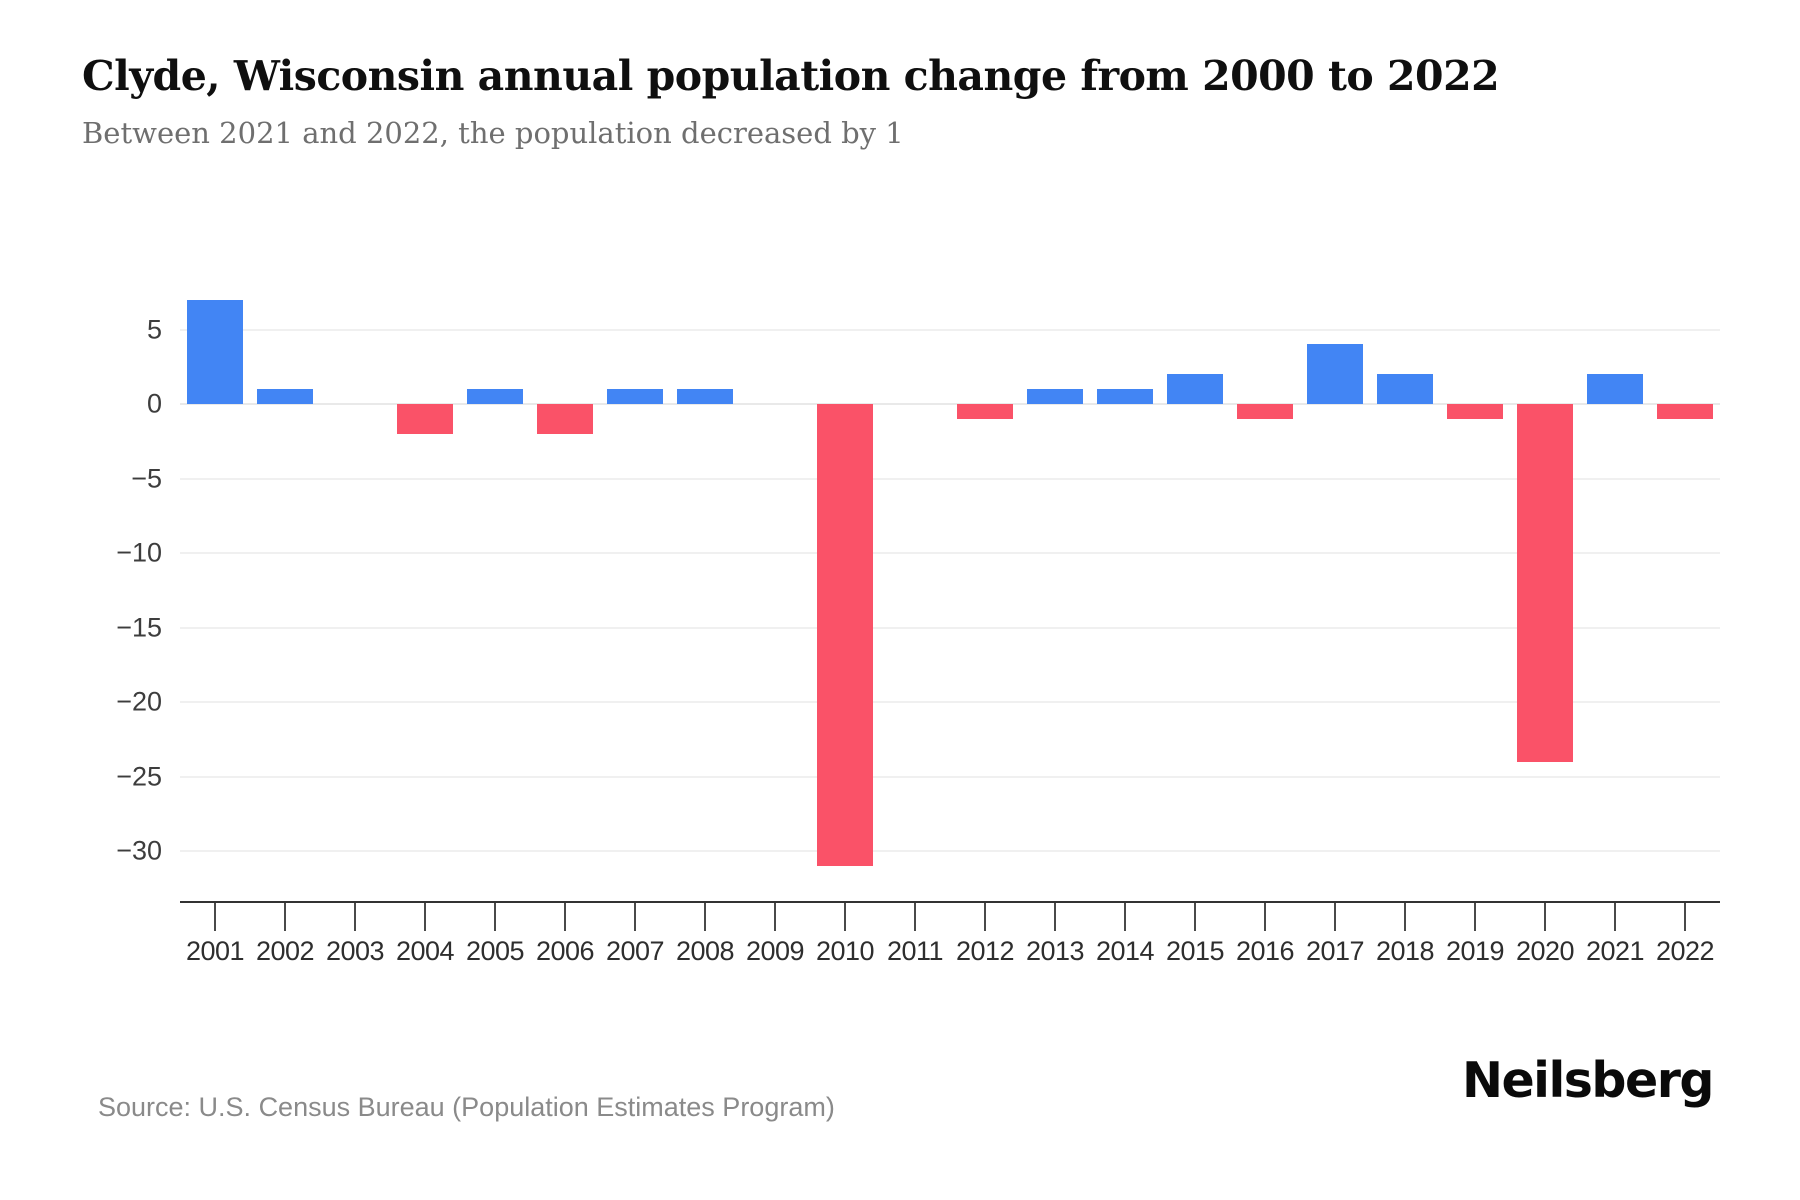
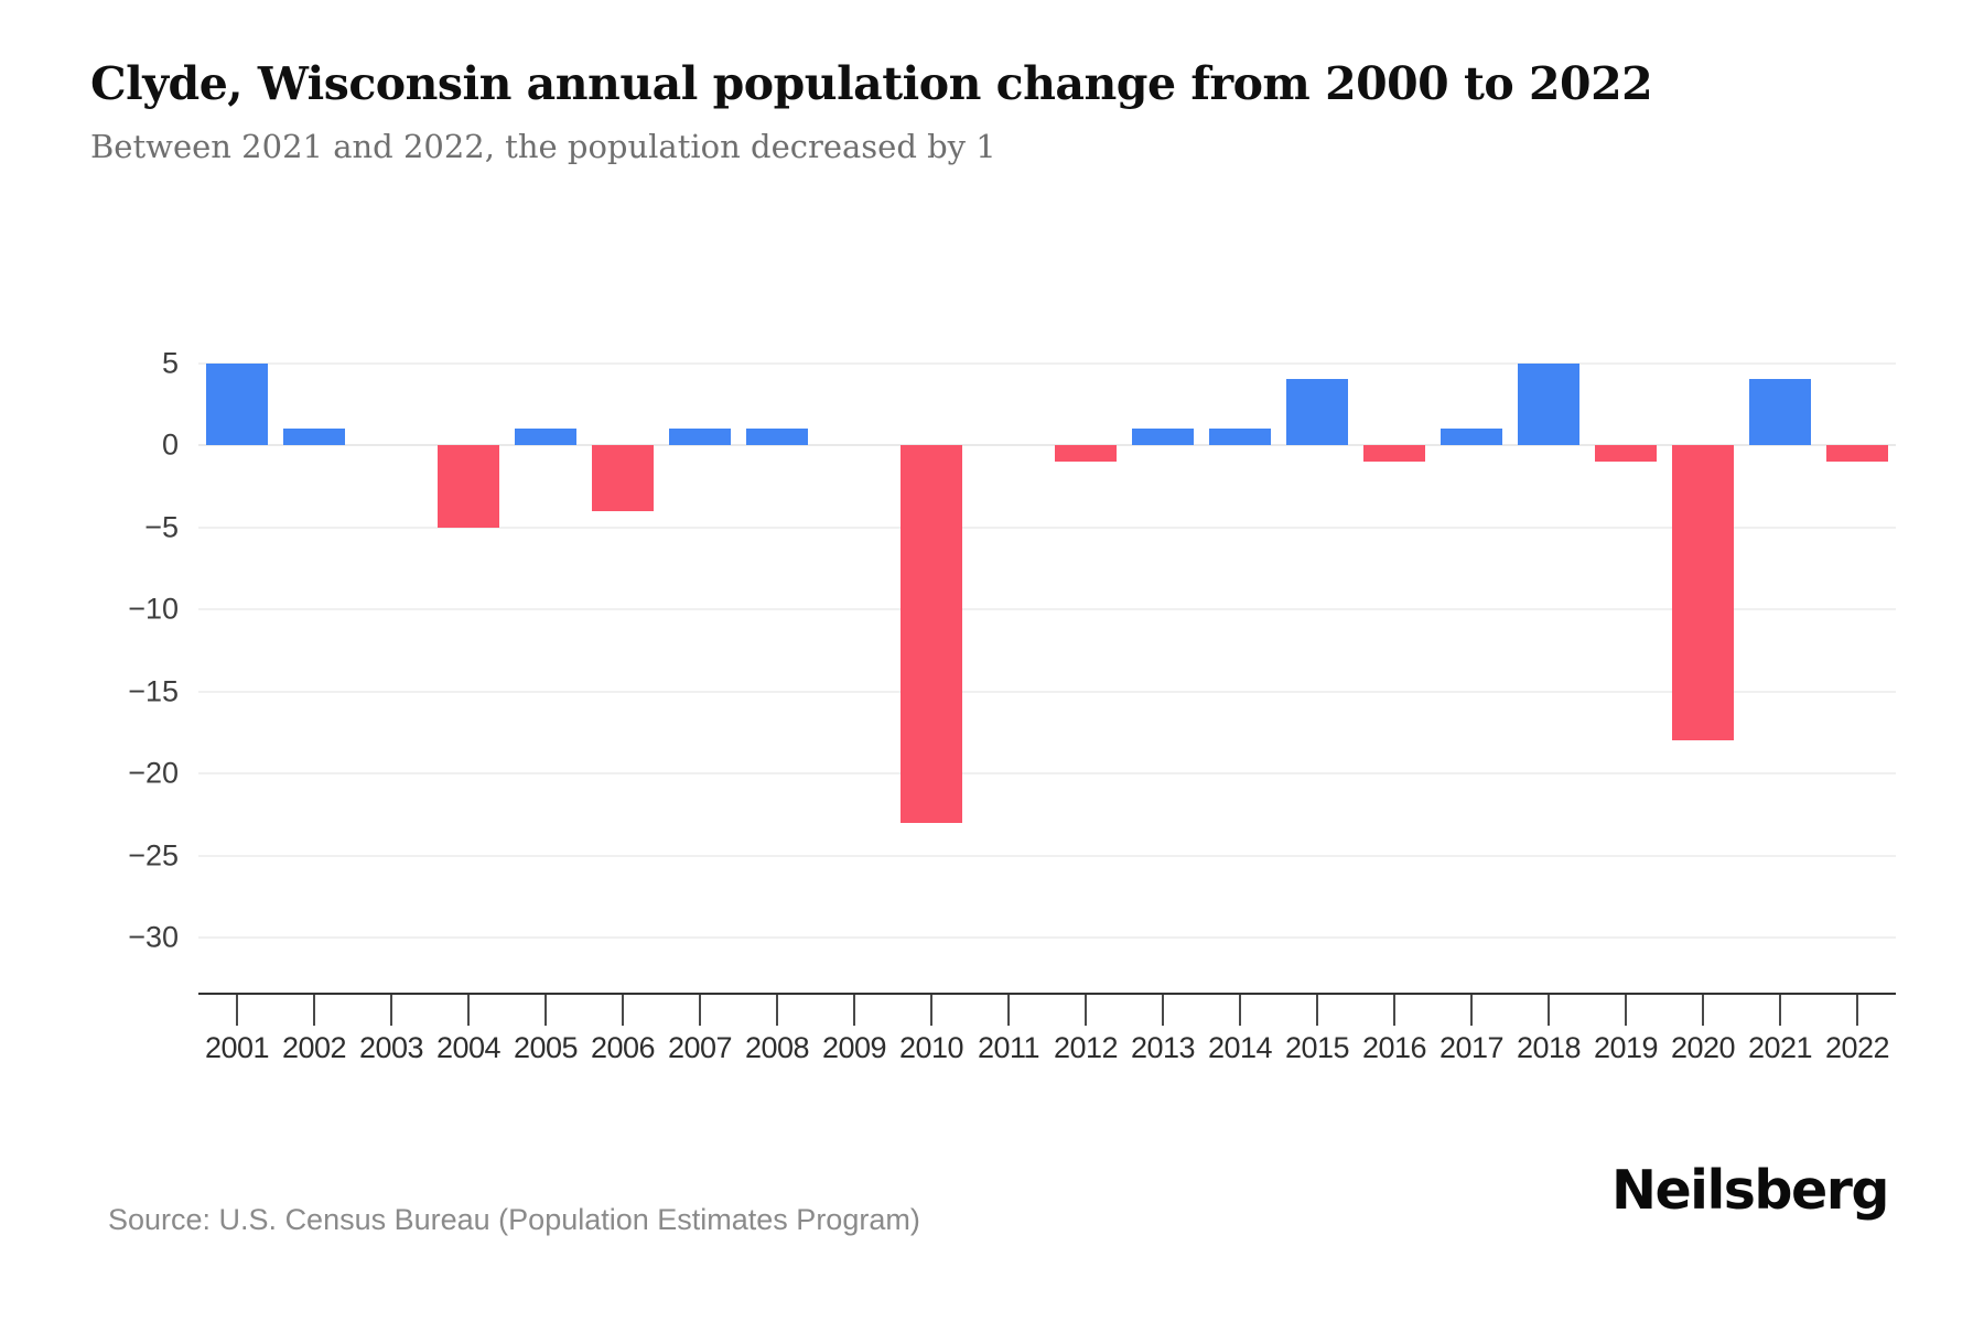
2001: 7 -> 5
2004: -2 -> -5
2006: -2 -> -4
2010: -31 -> -23
2015: 2 -> 4
2017: 4 -> 1
2018: 2 -> 5
2020: -24 -> -18
2021: 2 -> 4
